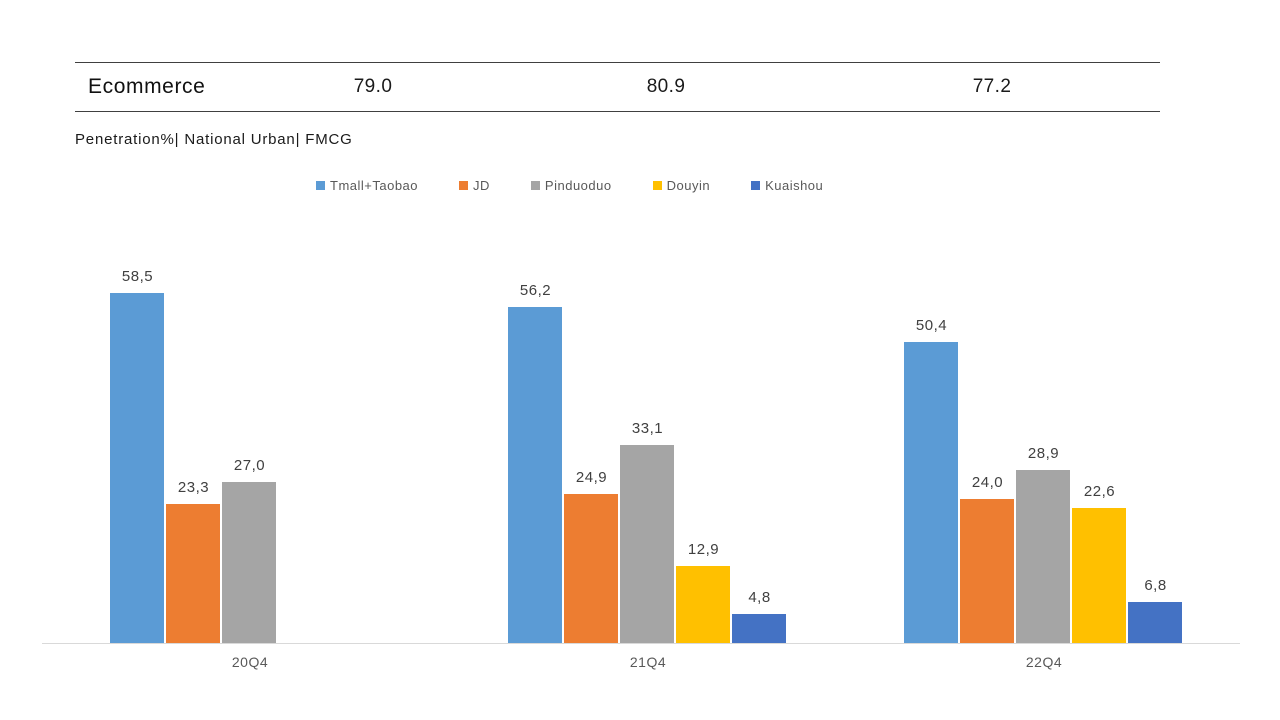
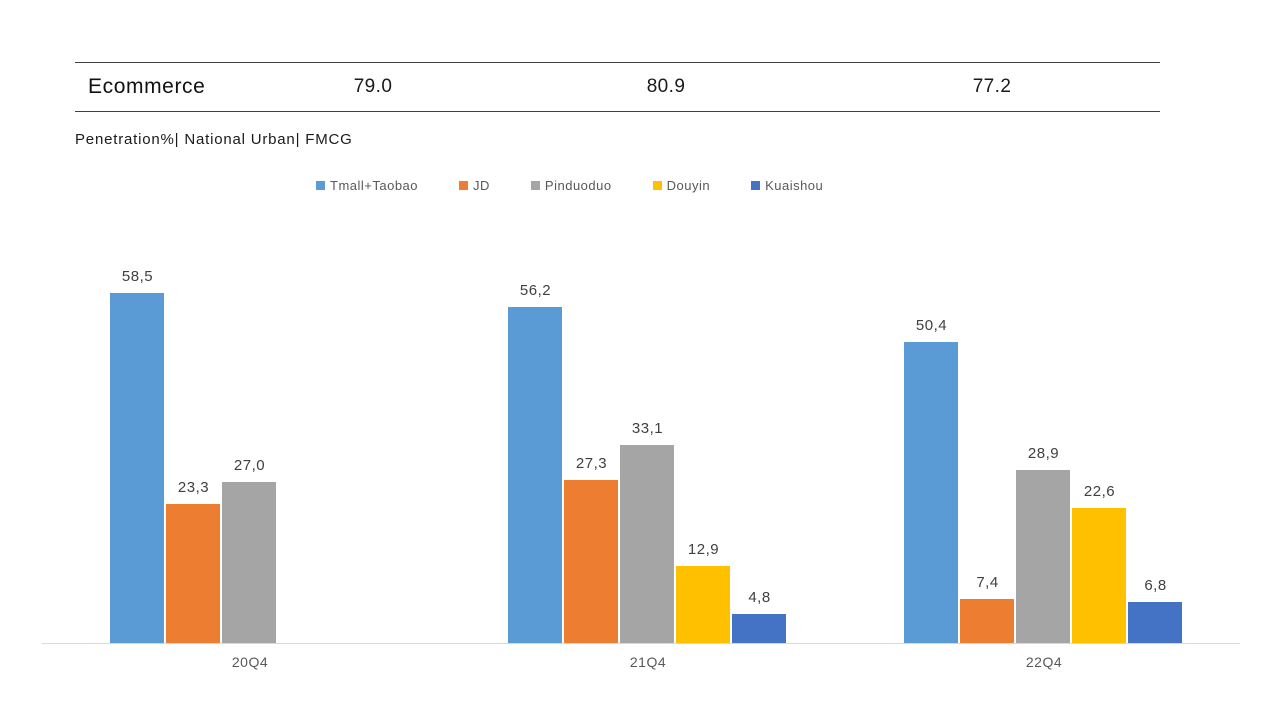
JD/21Q4: 24,9 -> 27,3
JD/22Q4: 24,0 -> 7,4
